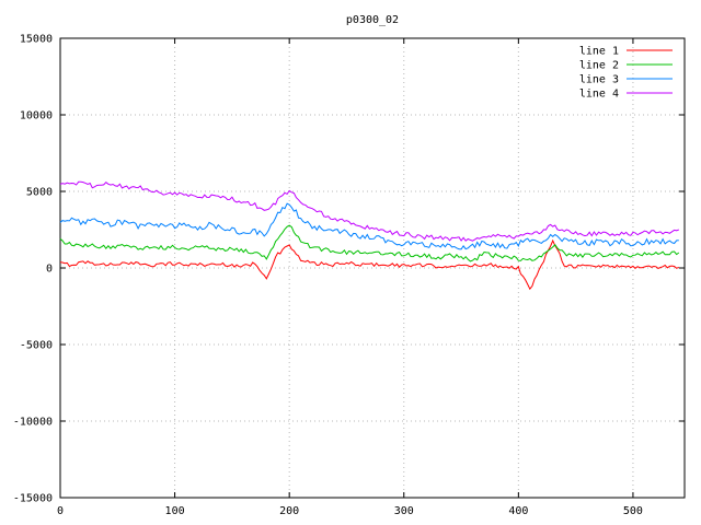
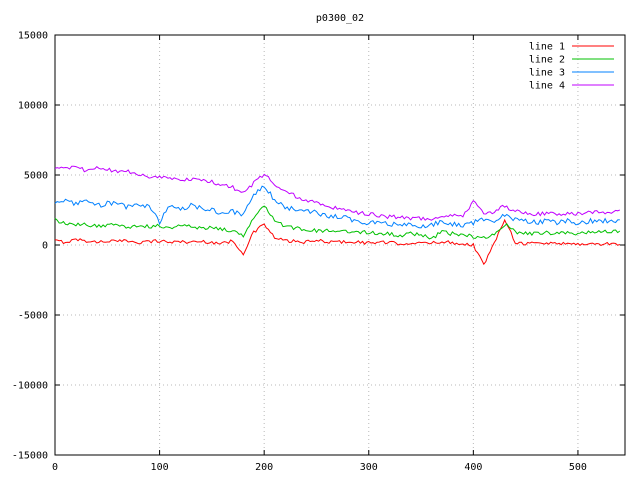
line 3/100: 2700 -> 1600
line 4/400: 2000 -> 3100
